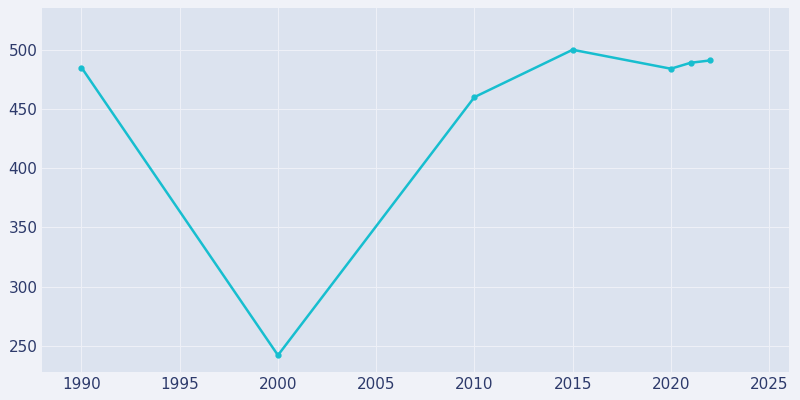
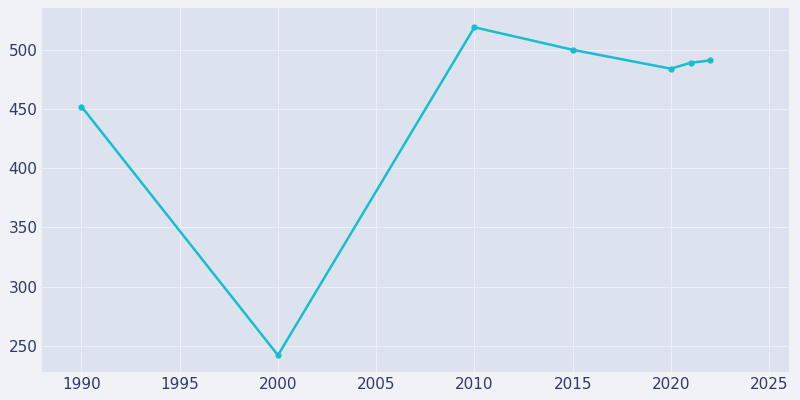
1990: 485 -> 452
2010: 460 -> 519
